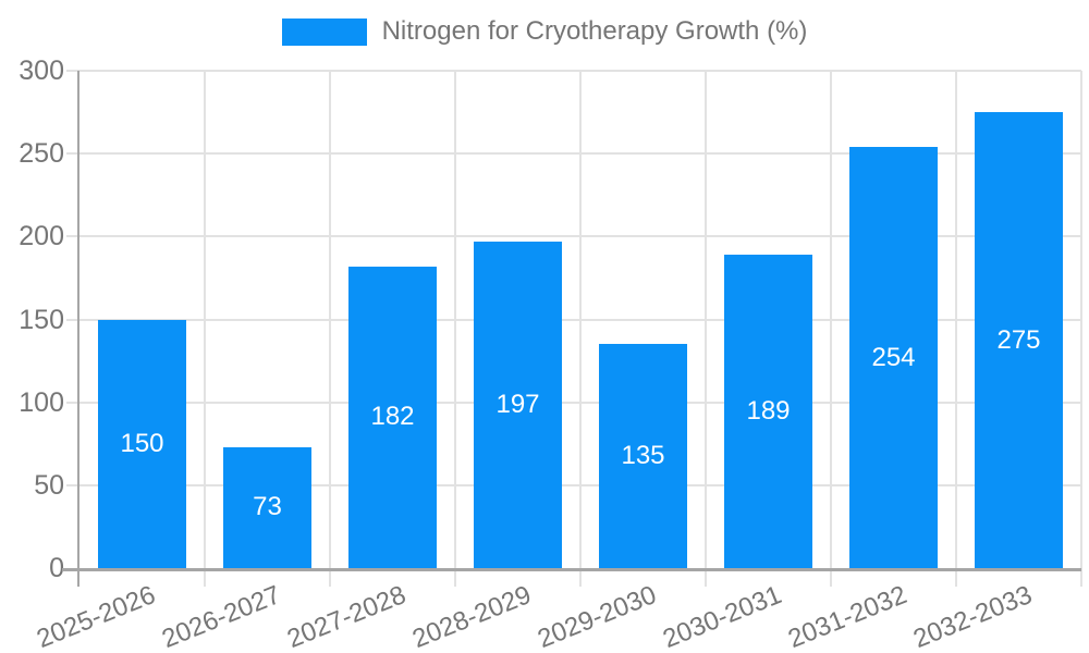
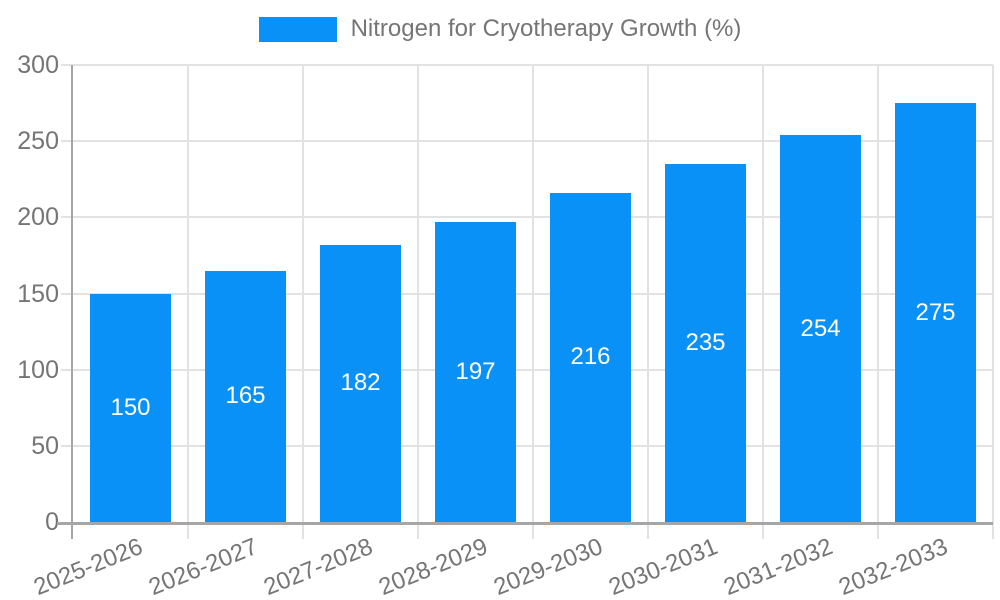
2026-2027: 73 -> 165
2029-2030: 135 -> 216
2030-2031: 189 -> 235
